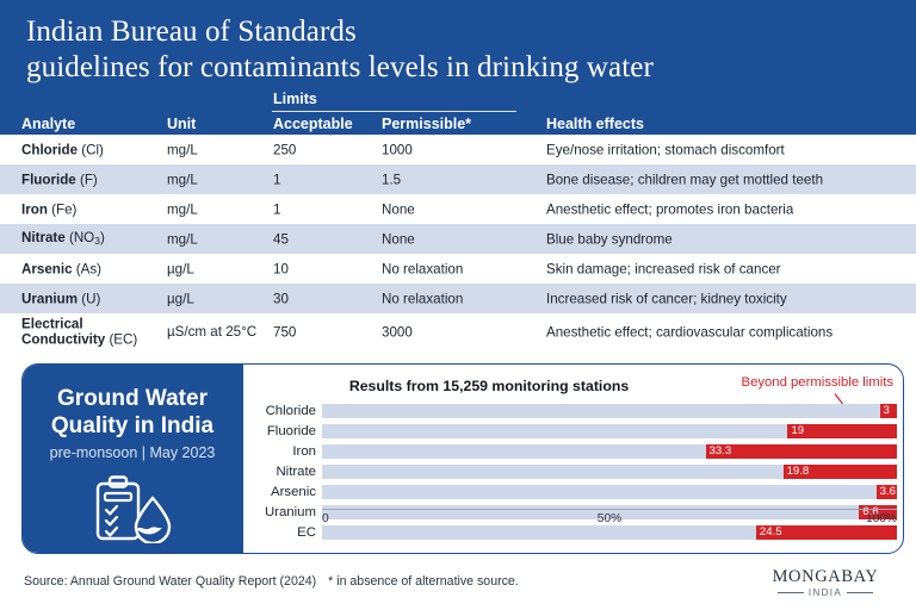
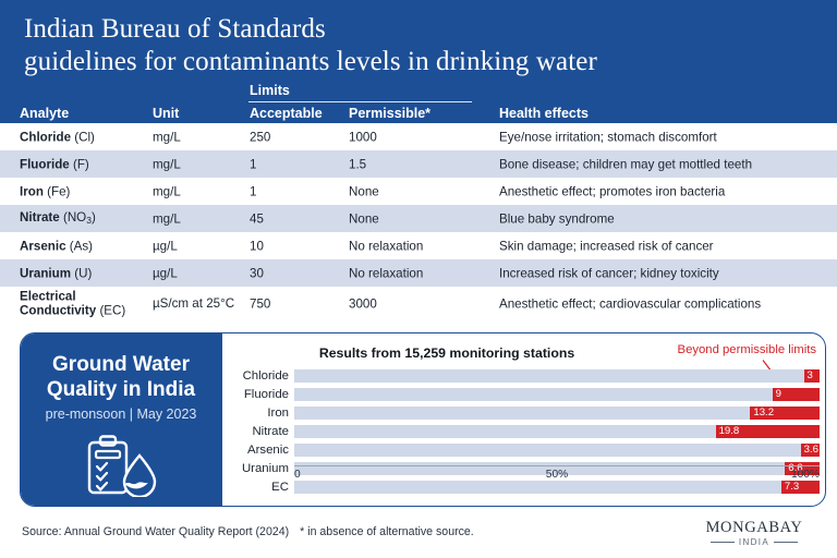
Fluoride: 19 -> 9
Iron: 33.3 -> 13.2
EC: 24.5 -> 7.3
